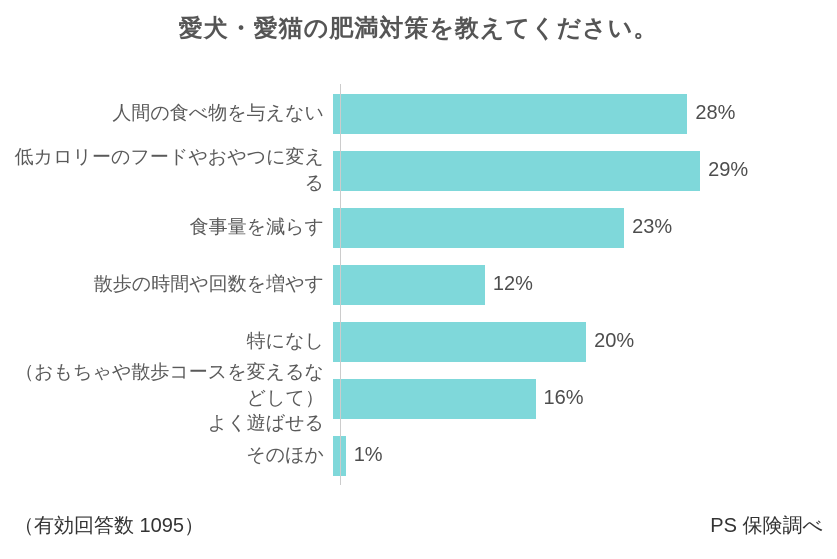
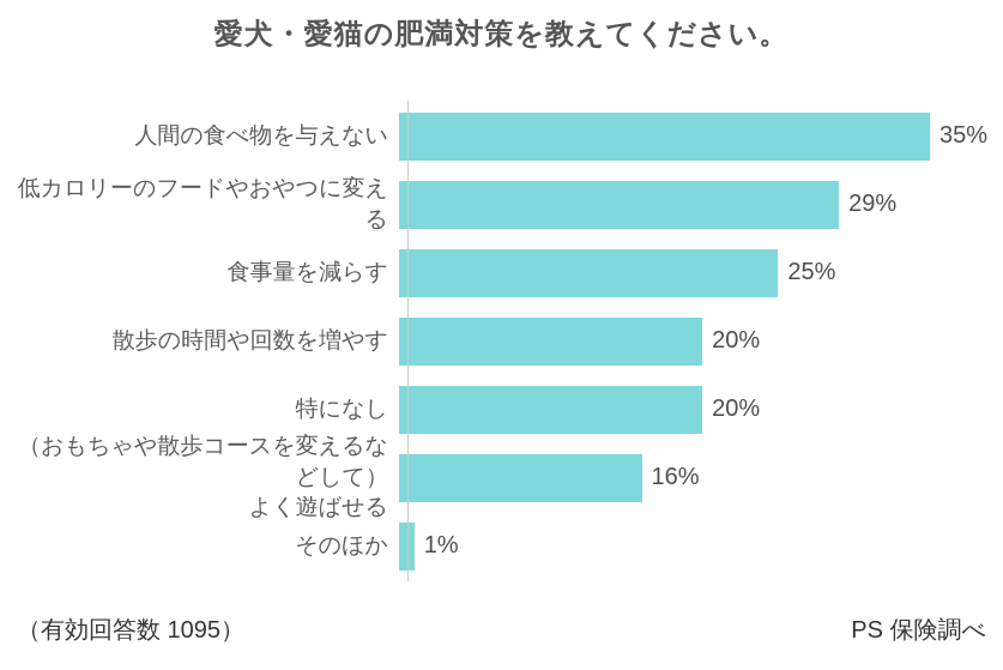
人間の食べ物を与えない: 28% -> 35%
食事量を減らす: 23% -> 25%
散歩の時間や回数を増やす: 12% -> 20%
